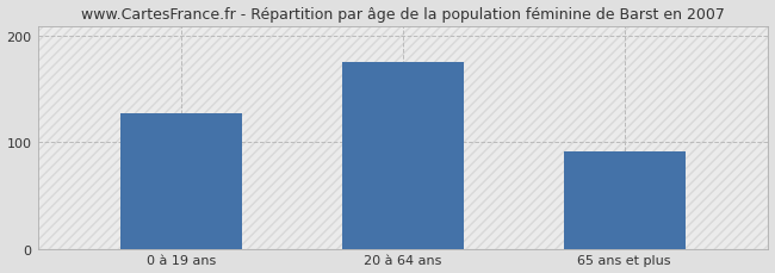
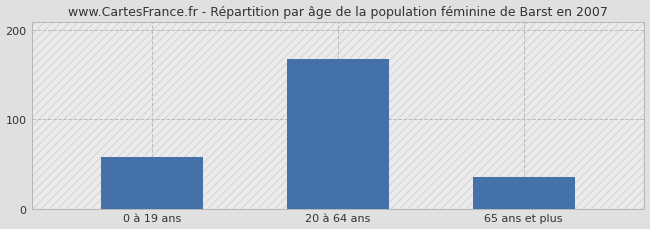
0 à 19 ans: 128 -> 58
20 à 64 ans: 176 -> 168
65 ans et plus: 92 -> 35
